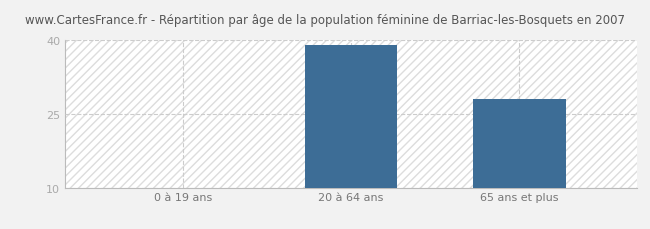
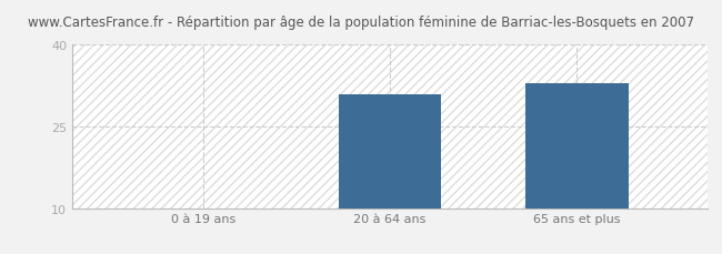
20 à 64 ans: 39 -> 31
65 ans et plus: 28 -> 33
